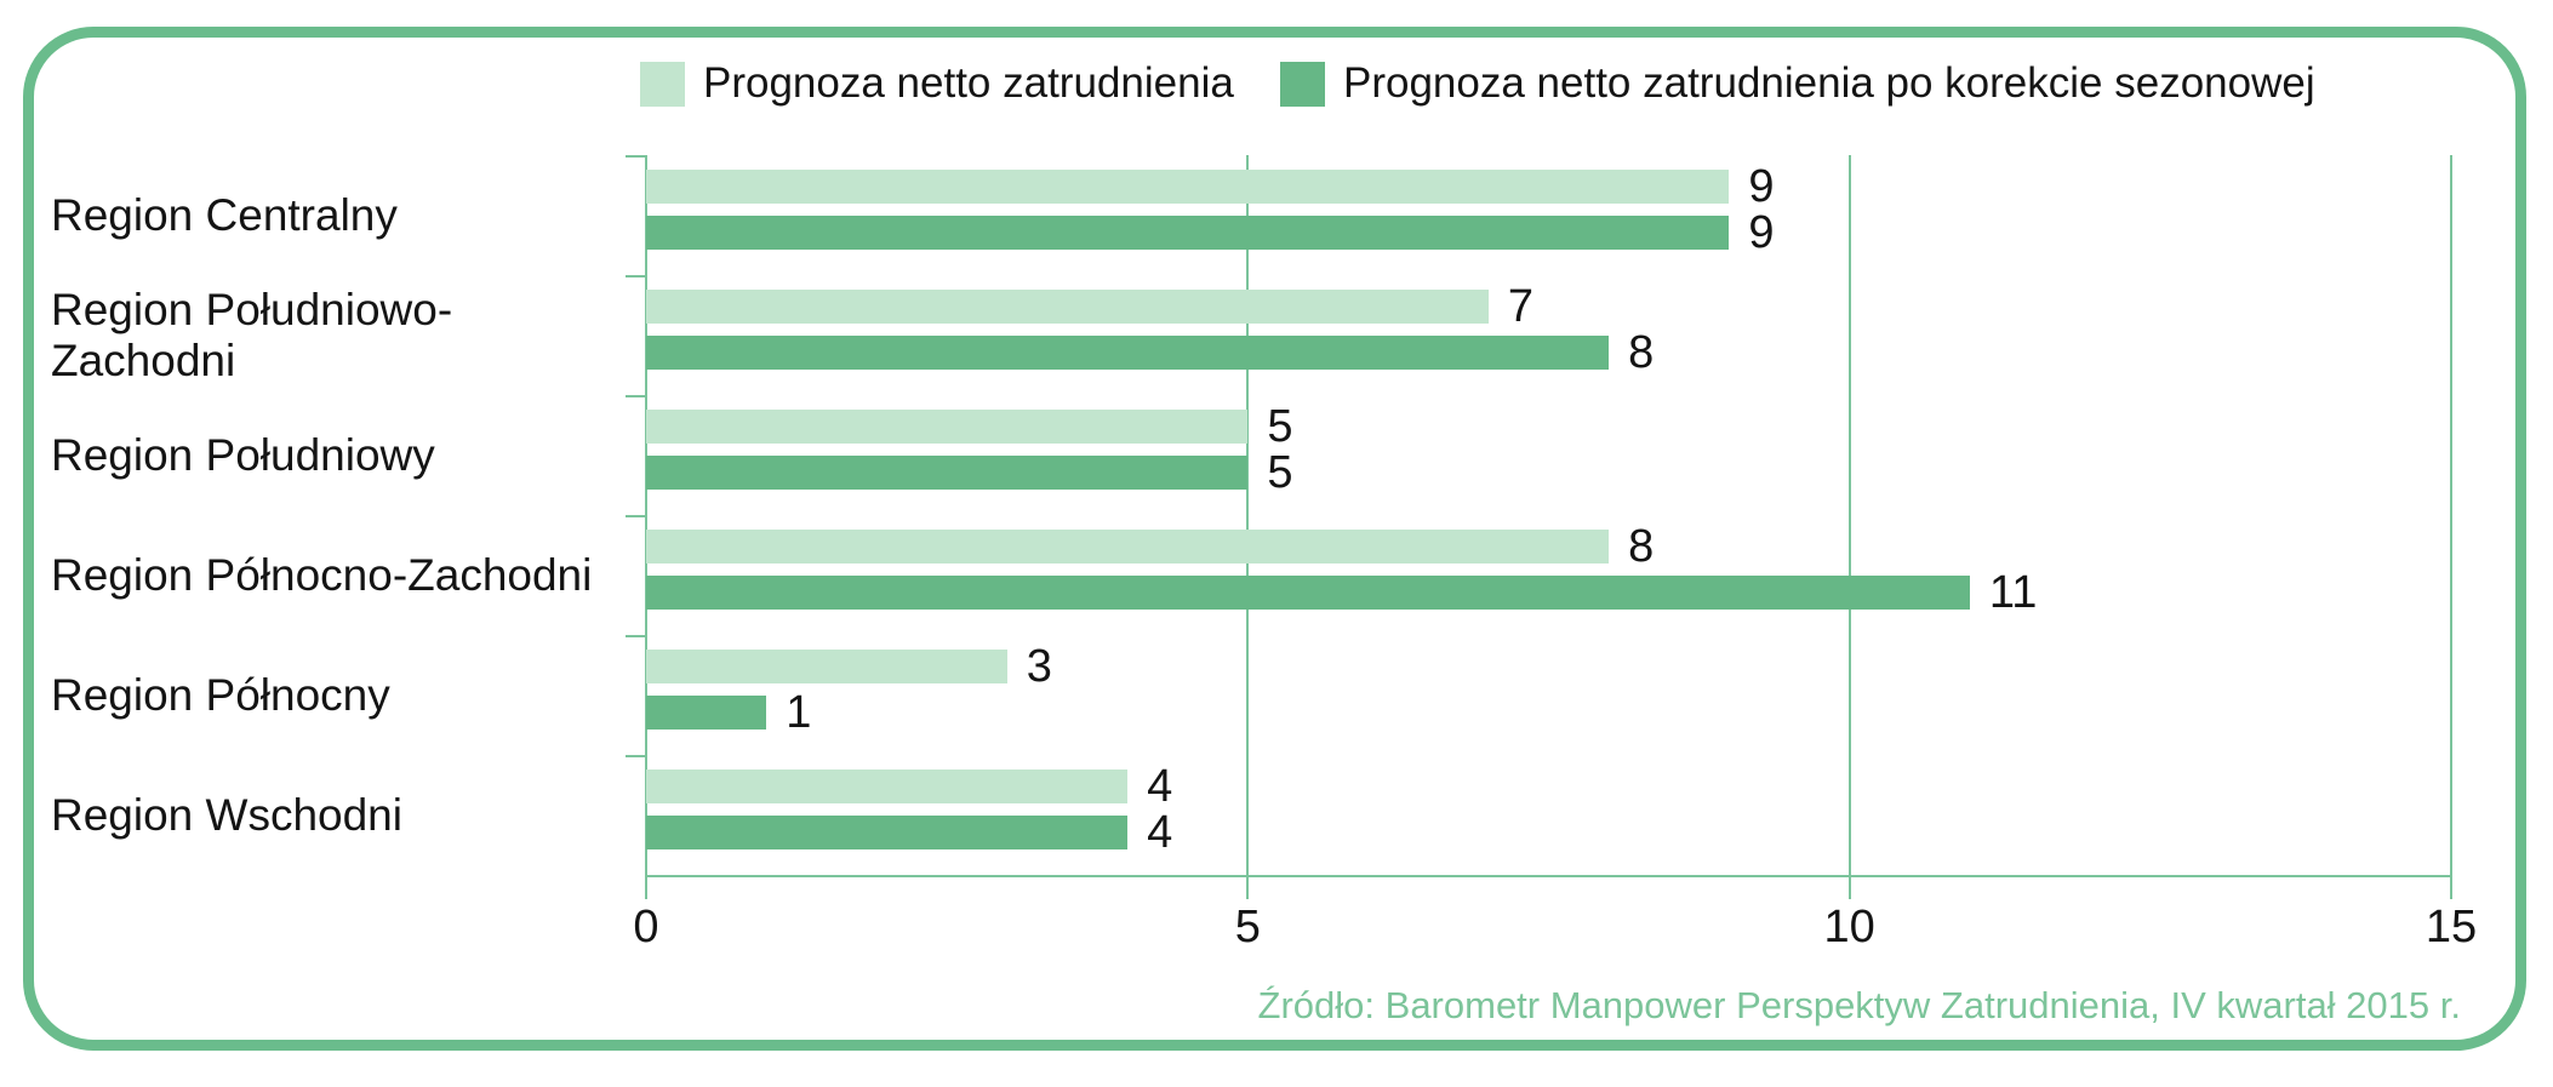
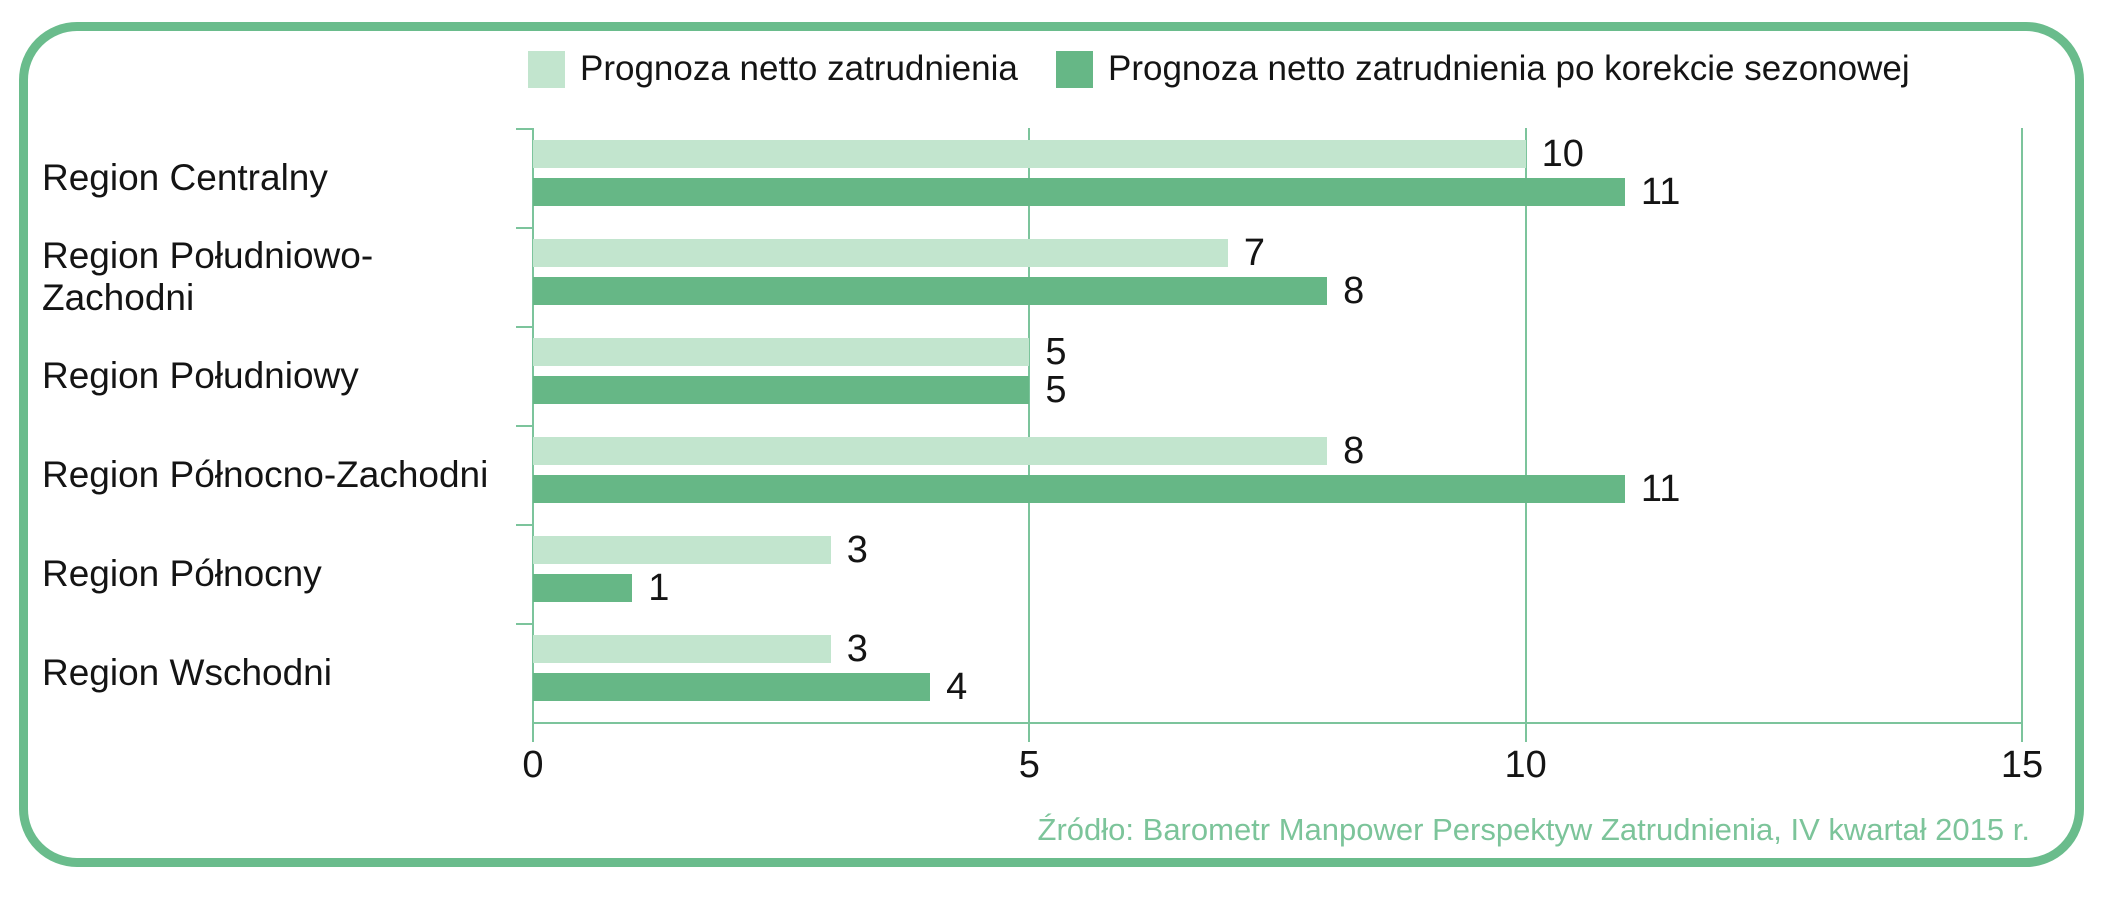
Prognoza netto zatrudnienia/Region Centralny: 9 -> 10
Prognoza netto zatrudnienia po korekcie sezonowej/Region Centralny: 9 -> 11
Prognoza netto zatrudnienia/Region Wschodni: 4 -> 3
